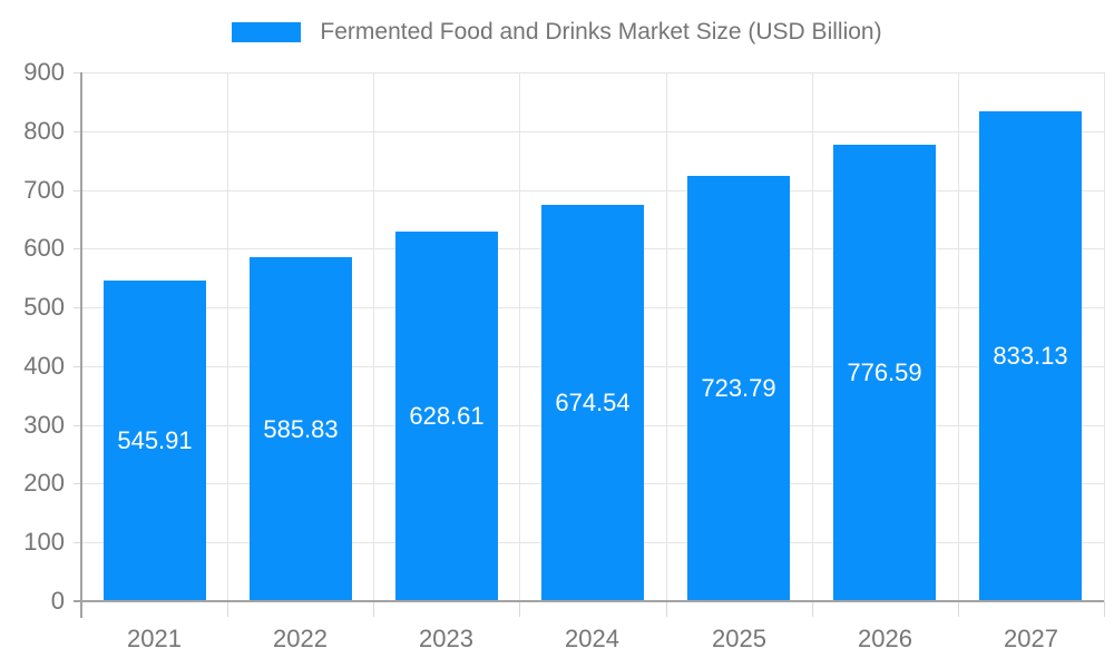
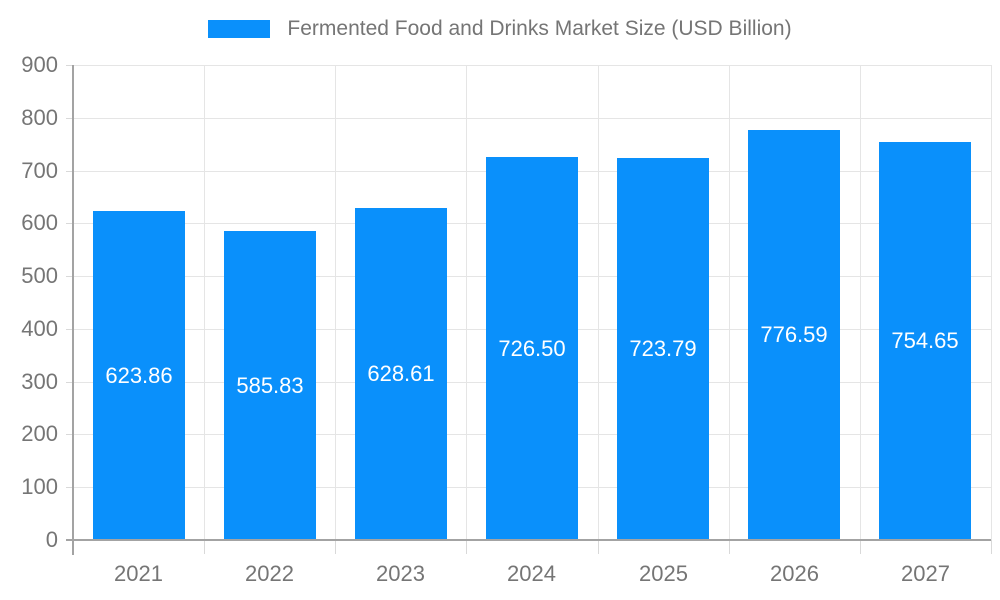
2021: 545.91 -> 623.86
2024: 674.54 -> 726.50
2027: 833.13 -> 754.65
